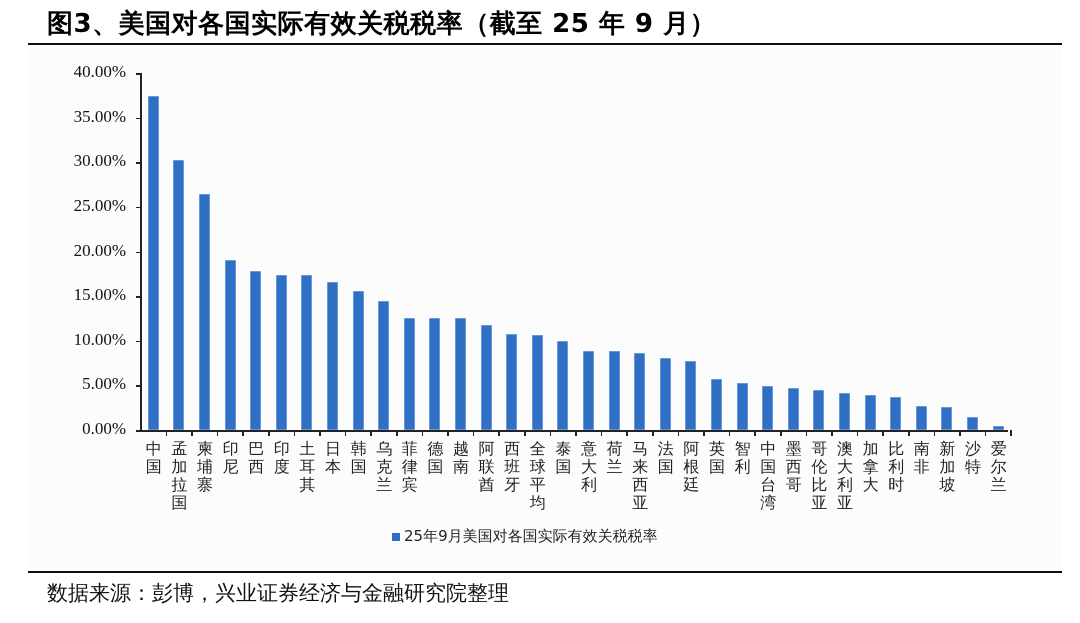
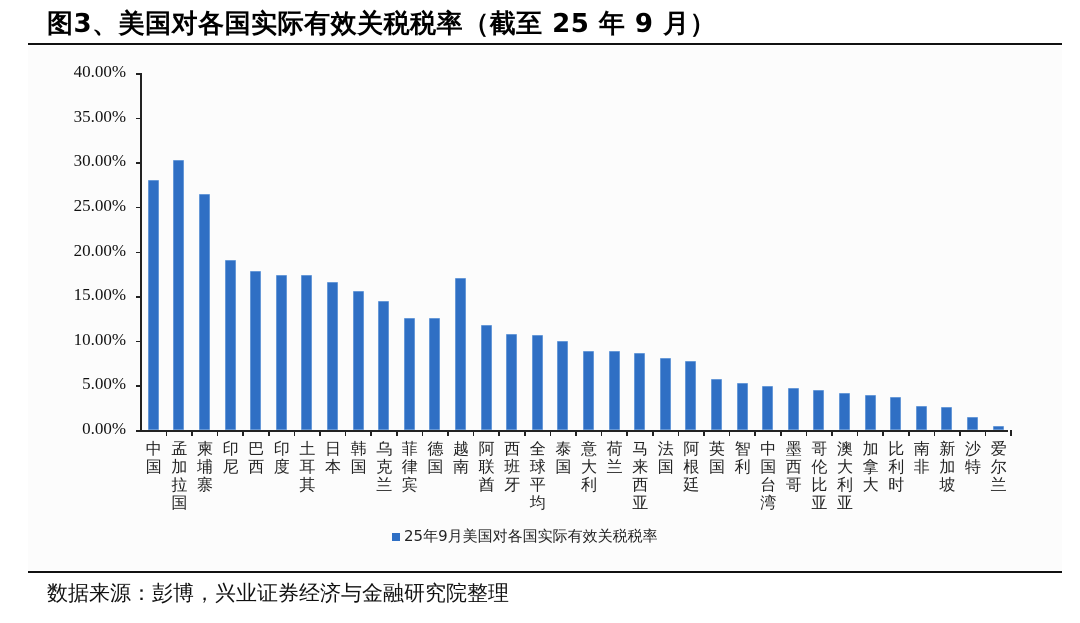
中国: 37% -> 28%
越南: 13% -> 17%
